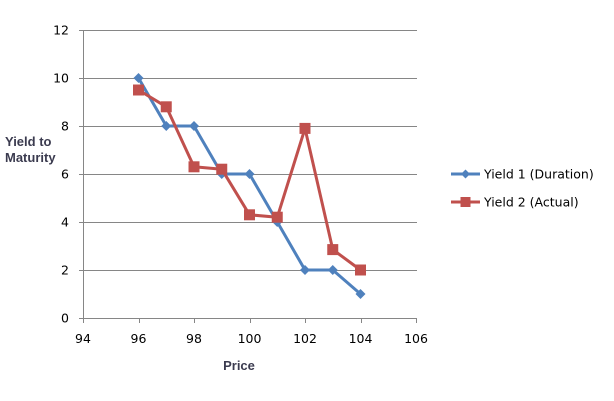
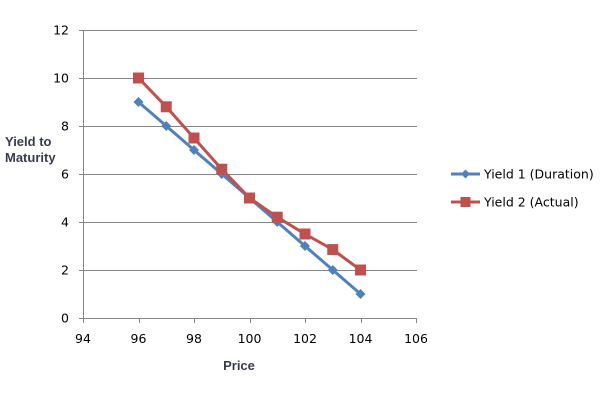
Yield 1 (Duration)/96: 10 -> 9
Yield 2 (Actual)/96: 9.5 -> 10.0
Yield 1 (Duration)/98: 8 -> 7
Yield 2 (Actual)/98: 6.3 -> 7.5
Yield 1 (Duration)/100: 6 -> 5
Yield 2 (Actual)/100: 4.3 -> 5.0
Yield 1 (Duration)/102: 2 -> 3
Yield 2 (Actual)/102: 7.9 -> 3.5
